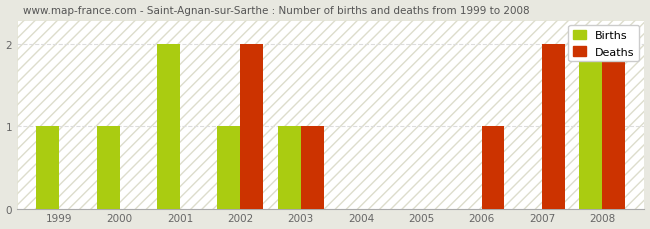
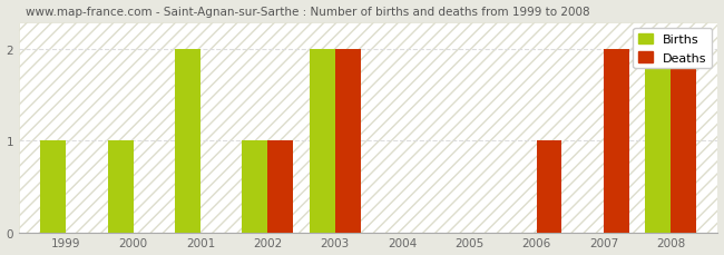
Deaths/2002: 2 -> 1
Births/2003: 1 -> 2
Deaths/2003: 1 -> 2
